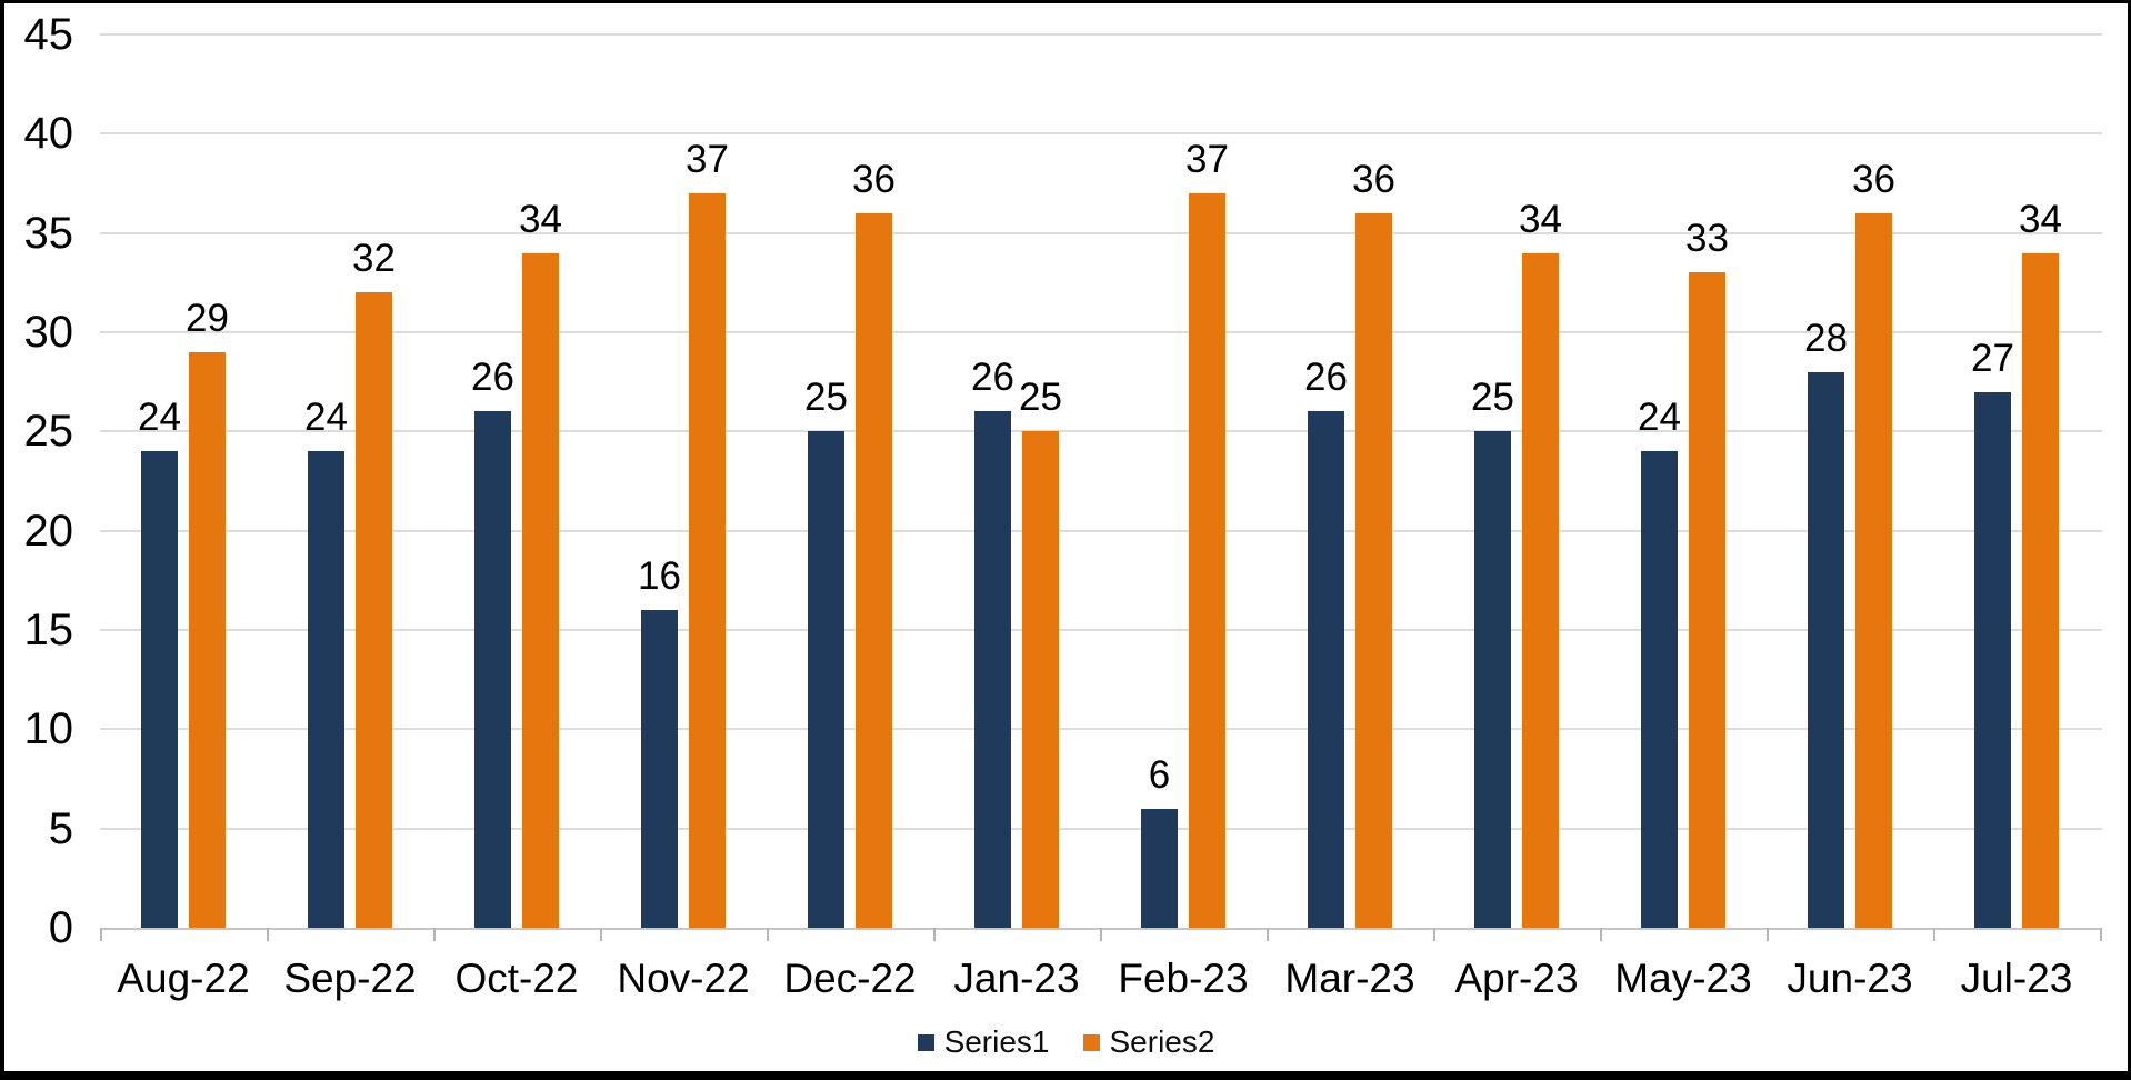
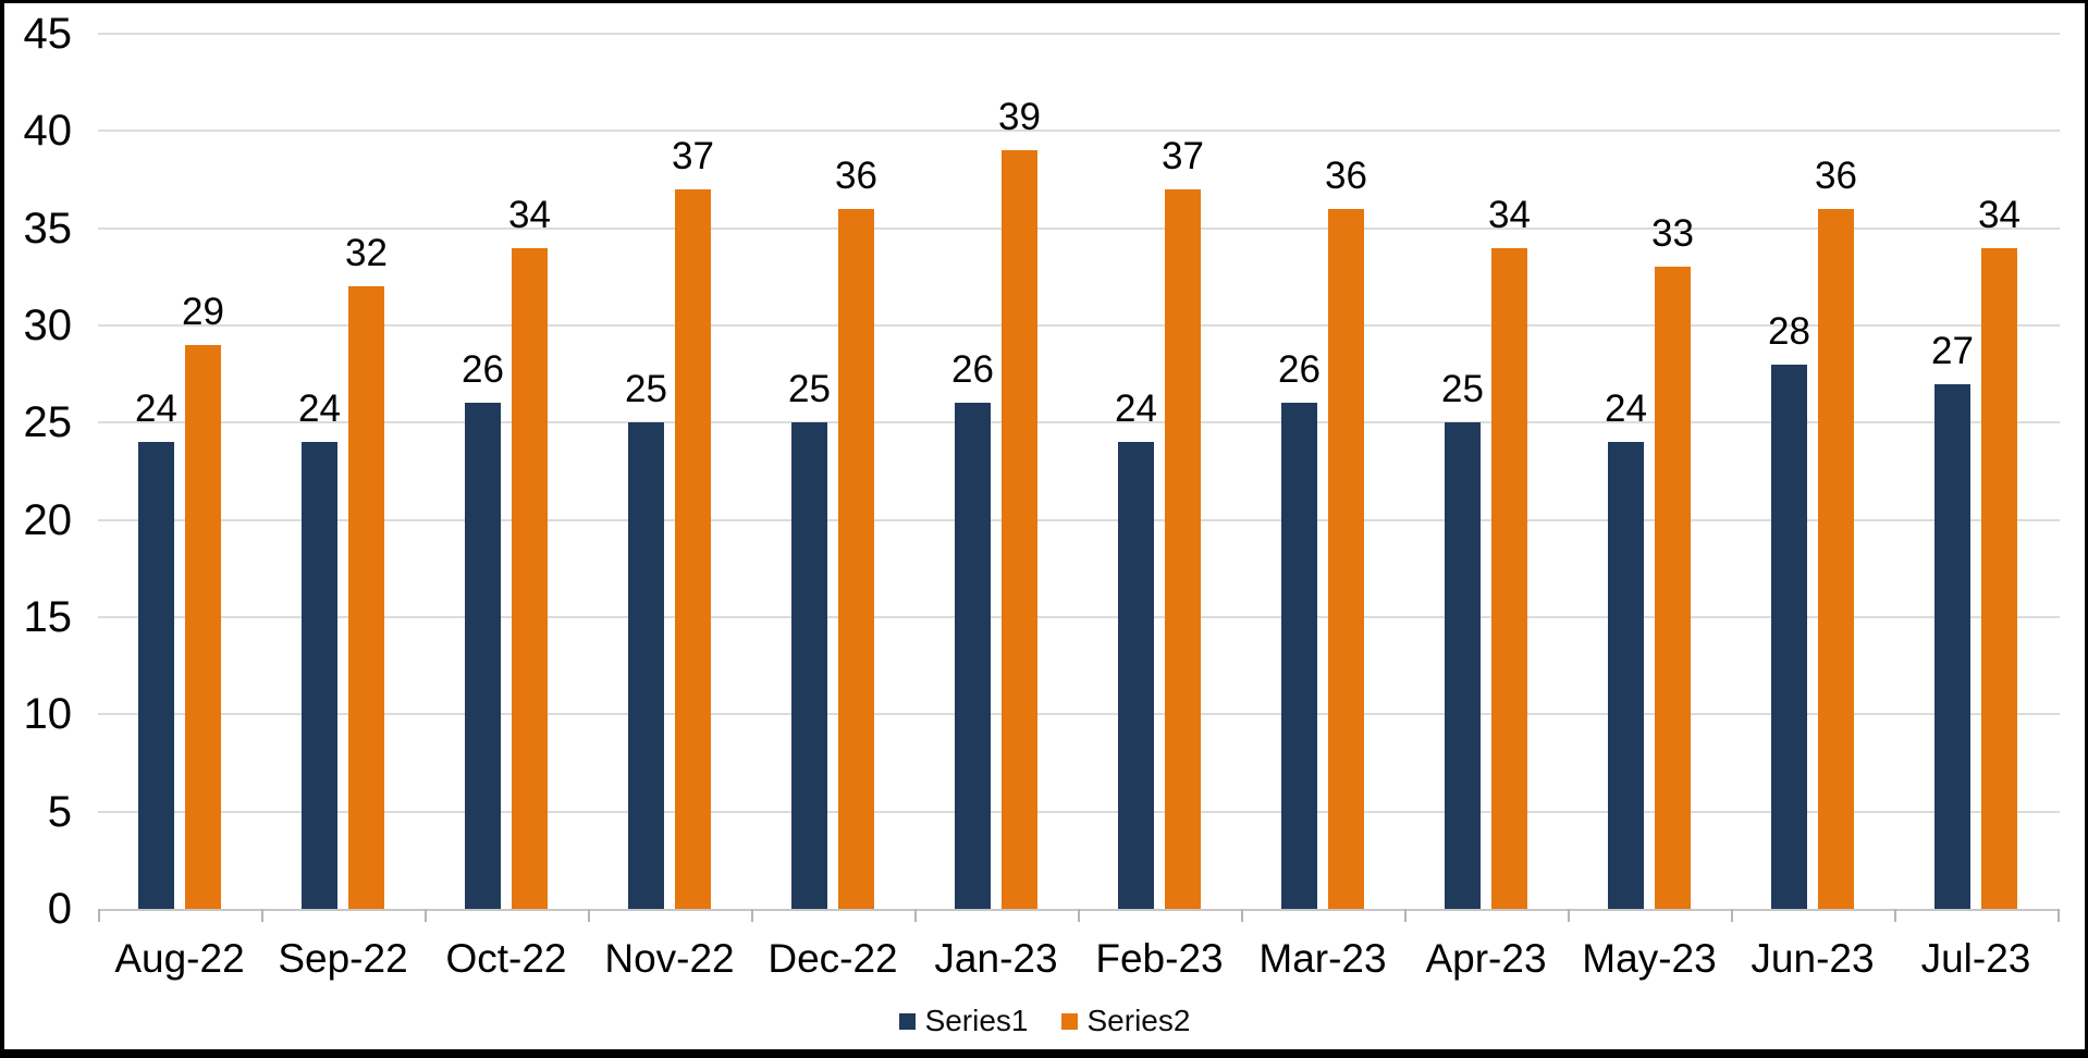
Series1/Nov-22: 16 -> 25
Series2/Jan-23: 25 -> 39
Series1/Feb-23: 6 -> 24
